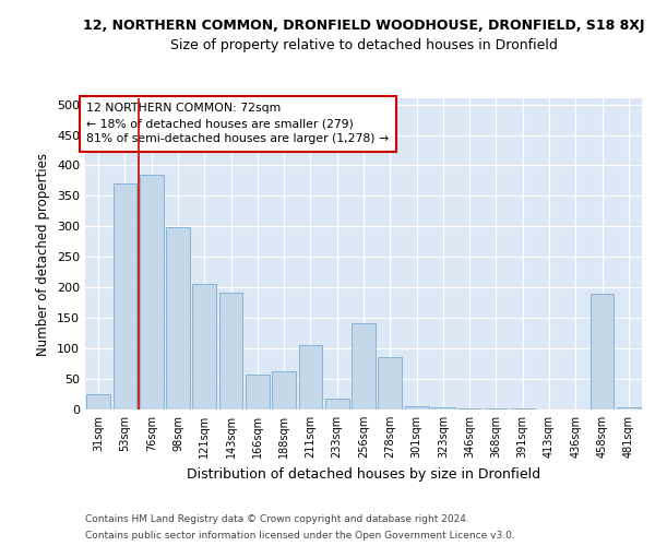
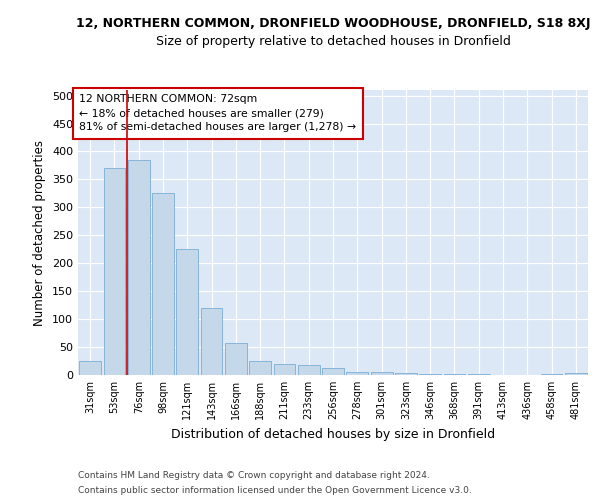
98sqm: 298 -> 325
121sqm: 206 -> 225
143sqm: 192 -> 120
188sqm: 62 -> 25
211sqm: 106 -> 20
256sqm: 142 -> 13
278sqm: 86 -> 6
458sqm: 190 -> 1
